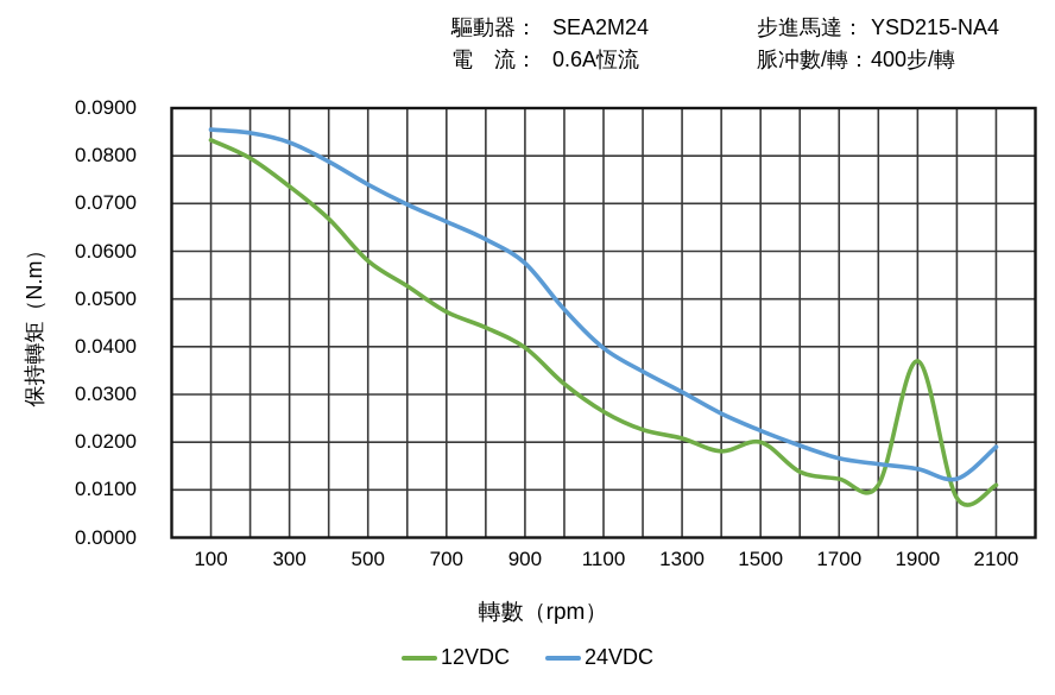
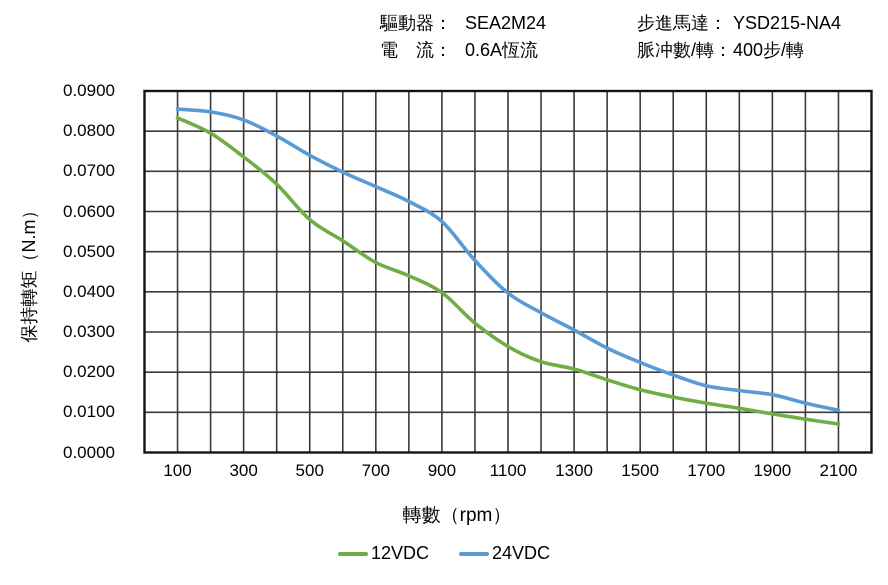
12VDC/1500: 0.020 -> 0.016
12VDC/1900: 0.037 -> 0.010
12VDC/2100: 0.011 -> 0.007
24VDC/2100: 0.019 -> 0.011
